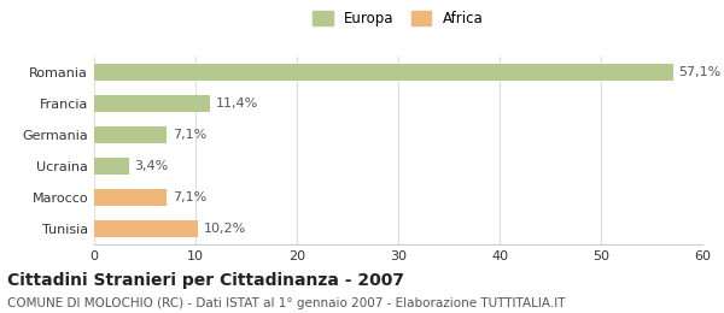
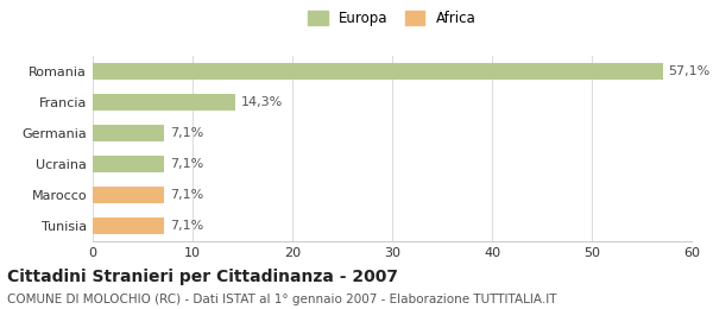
Francia: 11,4% -> 14,3%
Ucraina: 3,4% -> 7,1%
Tunisia: 10,2% -> 7,1%
